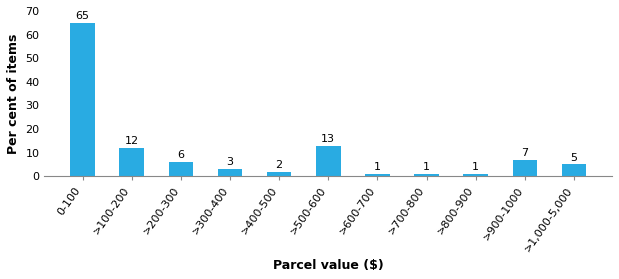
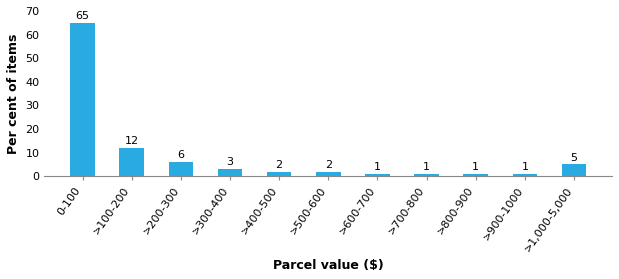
>500-600: 13 -> 2
>900-1000: 7 -> 1
